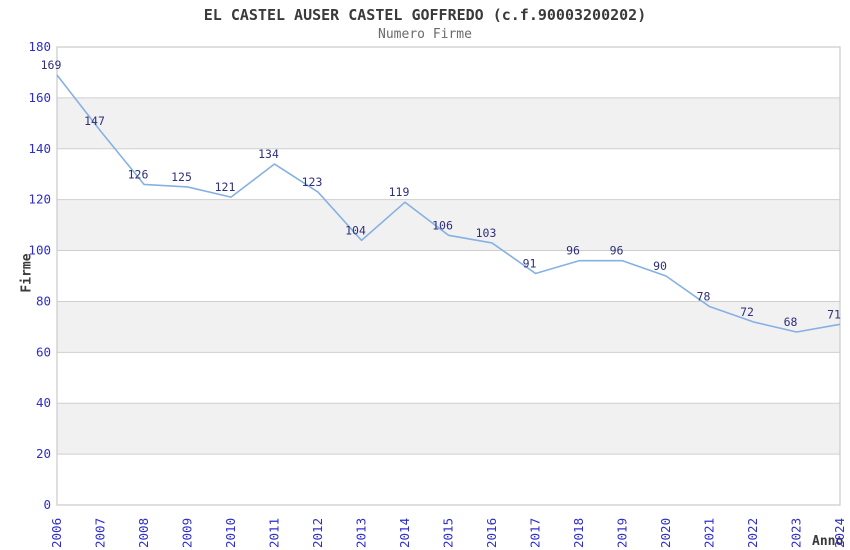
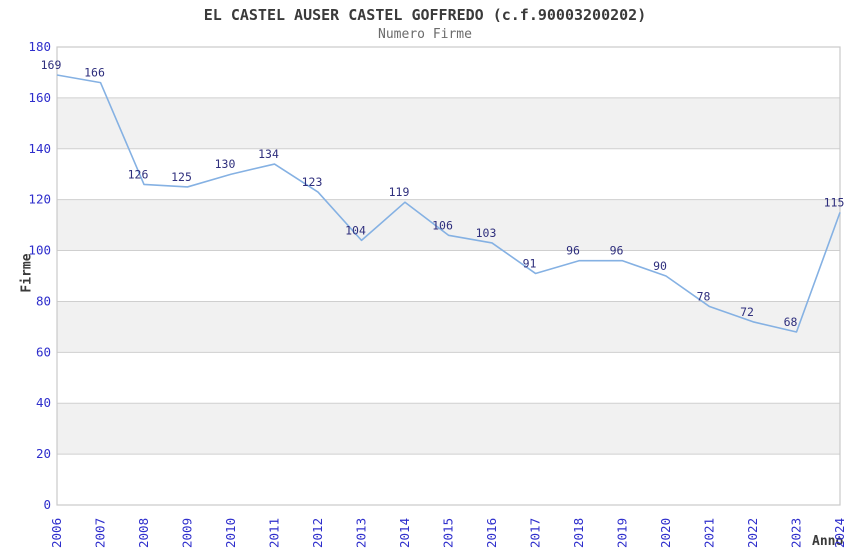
2007: 147 -> 166
2010: 121 -> 130
2024: 71 -> 115
